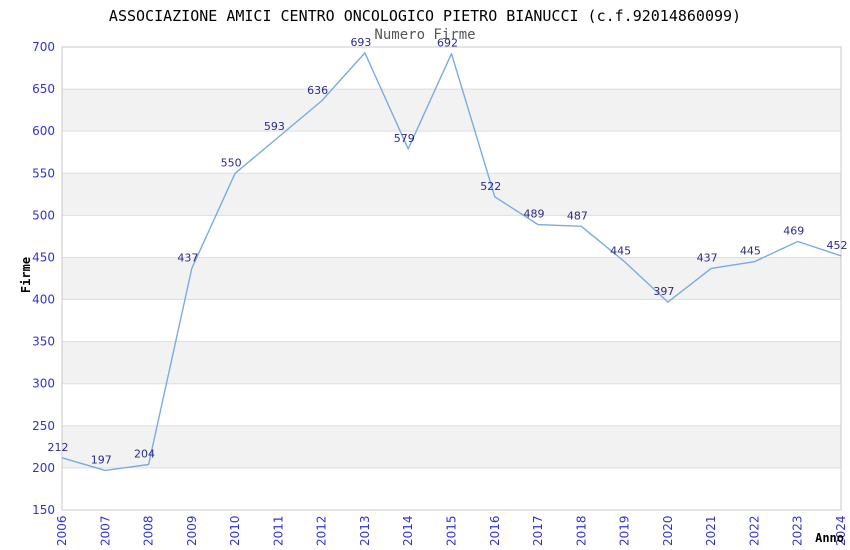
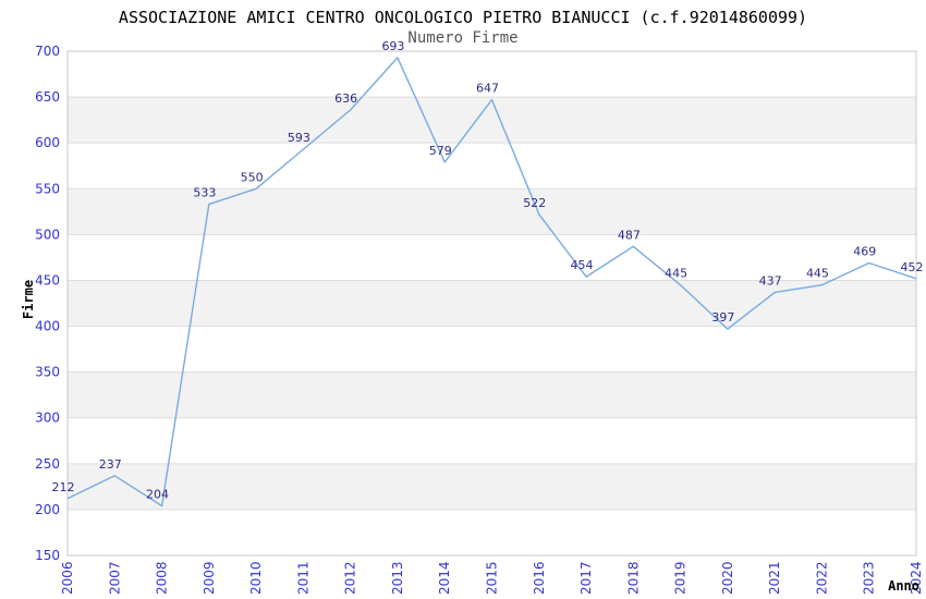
2007: 197 -> 237
2009: 437 -> 533
2015: 692 -> 647
2017: 489 -> 454
